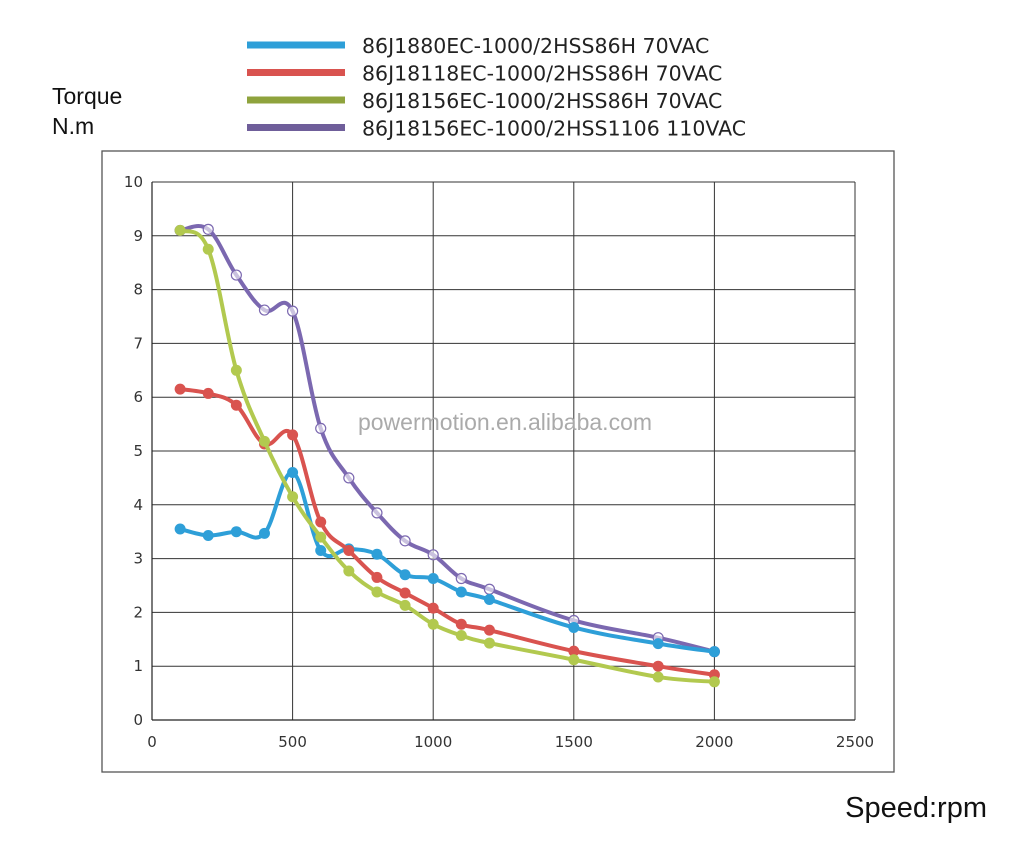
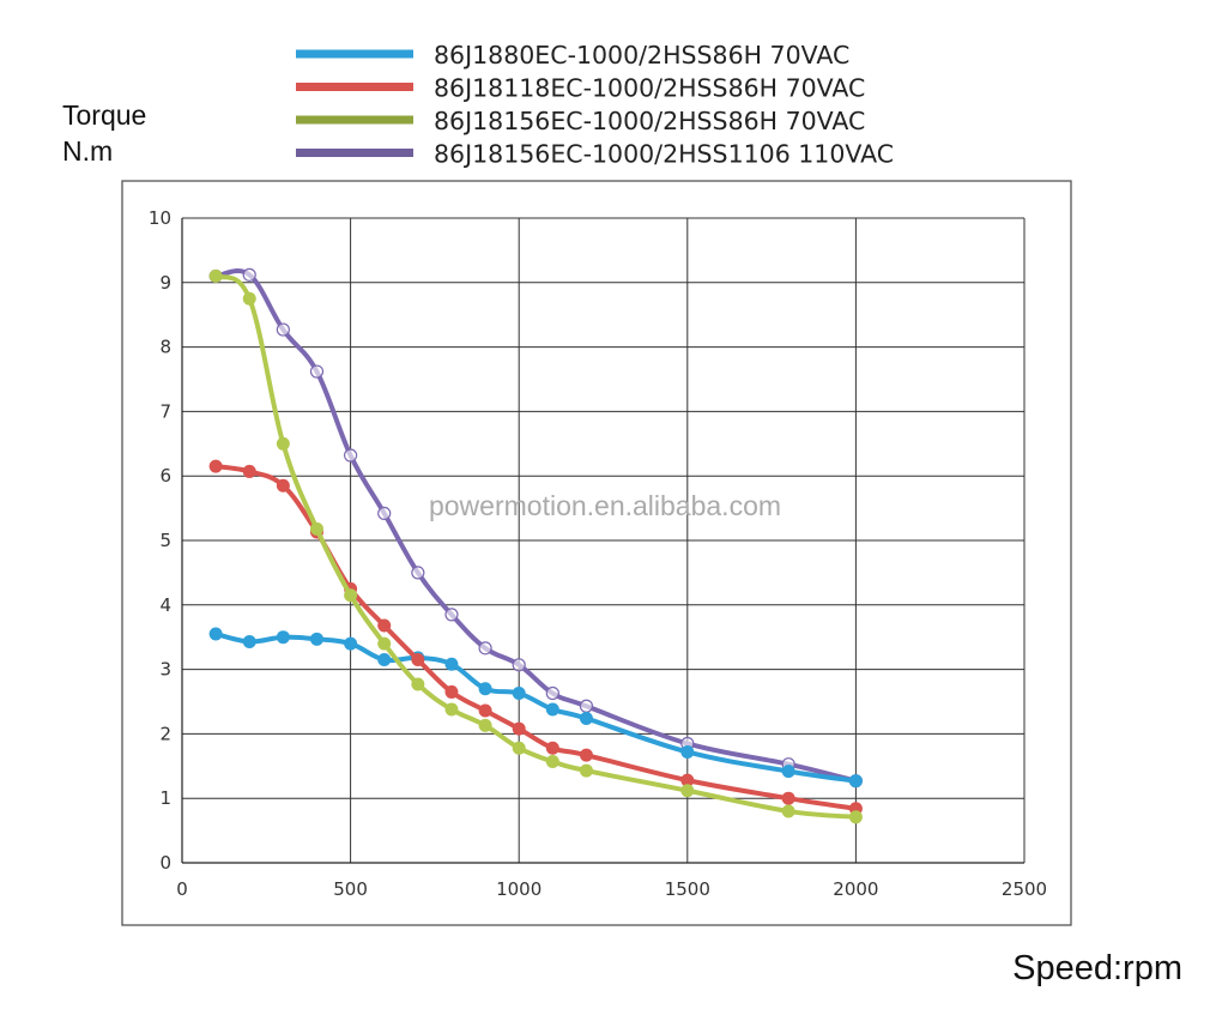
86J1880EC-1000/2HSS86H 70VAC/500: 4.6 -> 3.4
86J18118EC-1000/2HSS86H 70VAC/500: 5.3 -> 4.2
86J18156EC-1000/2HSS1106 110VAC/500: 7.6 -> 6.3
